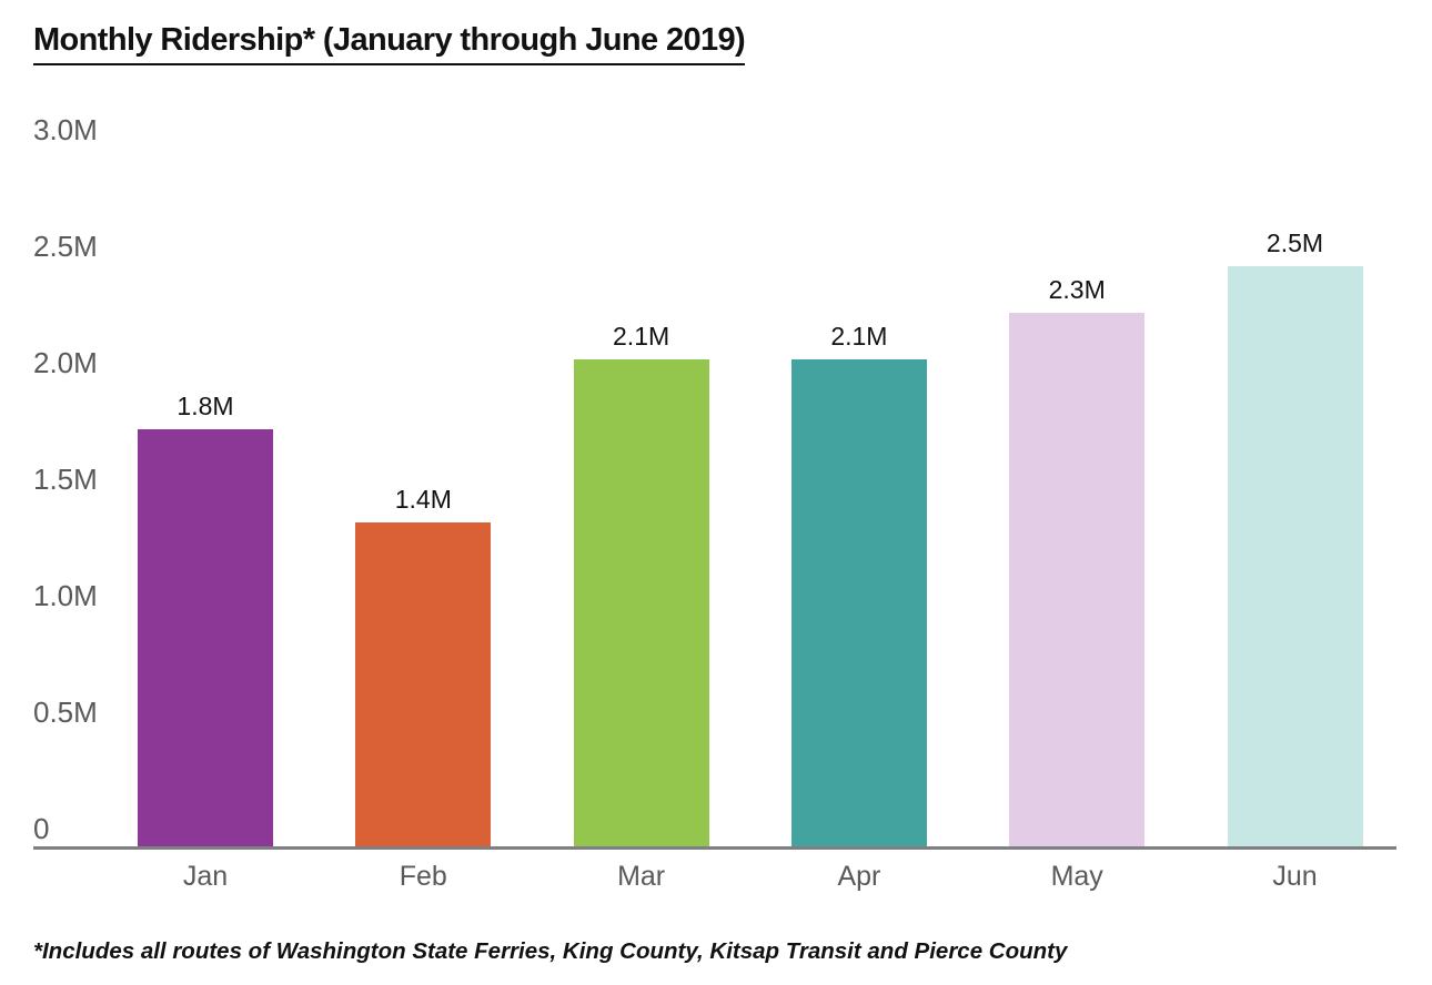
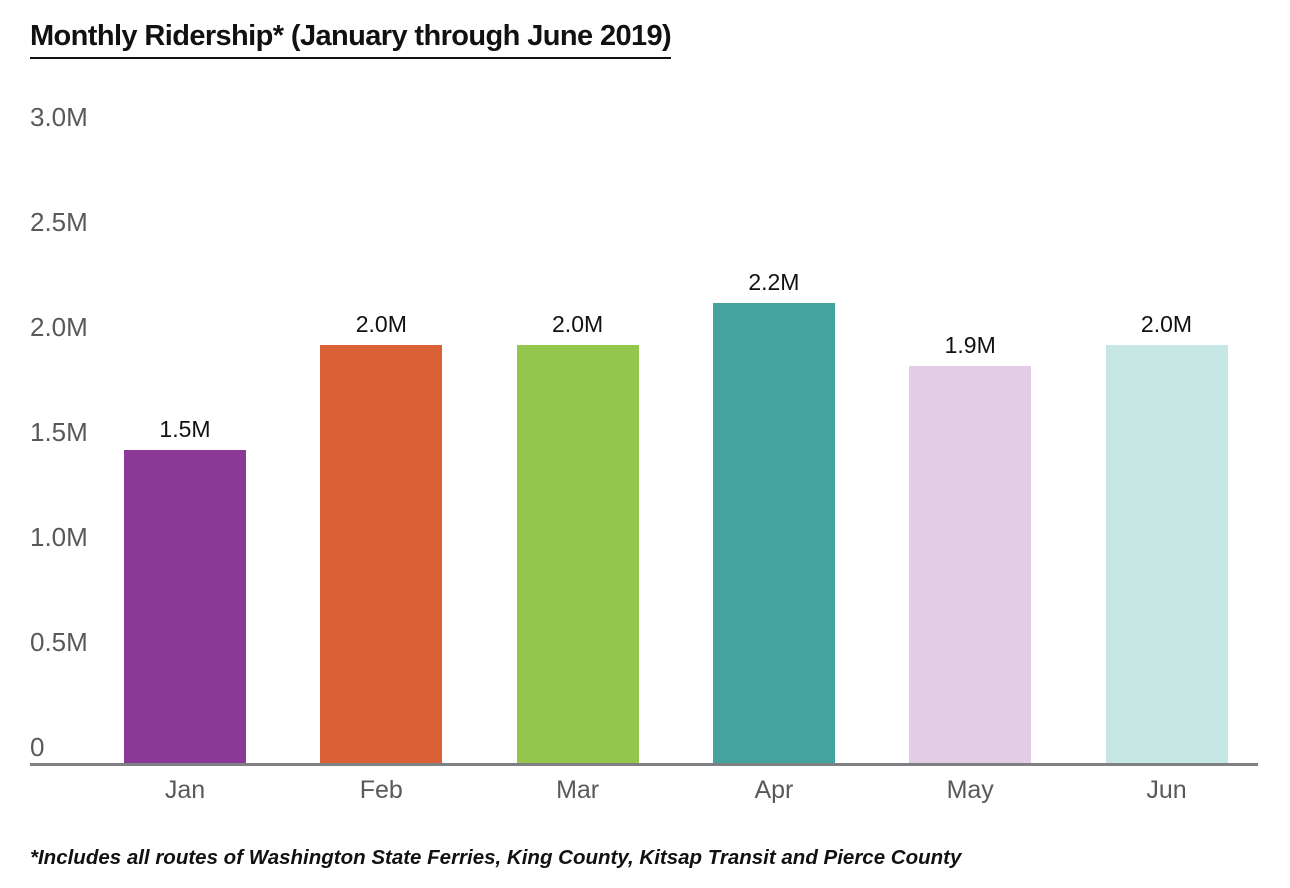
Jan: 1.8M -> 1.5M
Feb: 1.4M -> 2.0M
Mar: 2.1M -> 2.0M
Apr: 2.1M -> 2.2M
May: 2.3M -> 1.9M
Jun: 2.5M -> 2.0M
